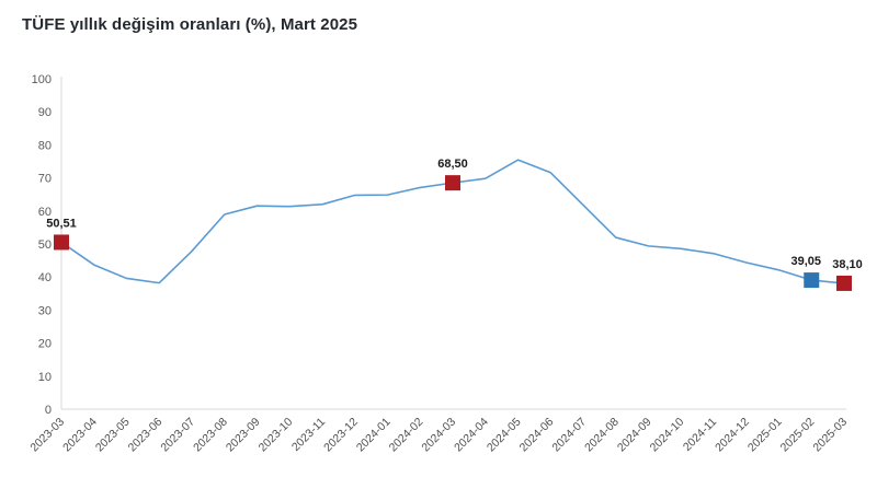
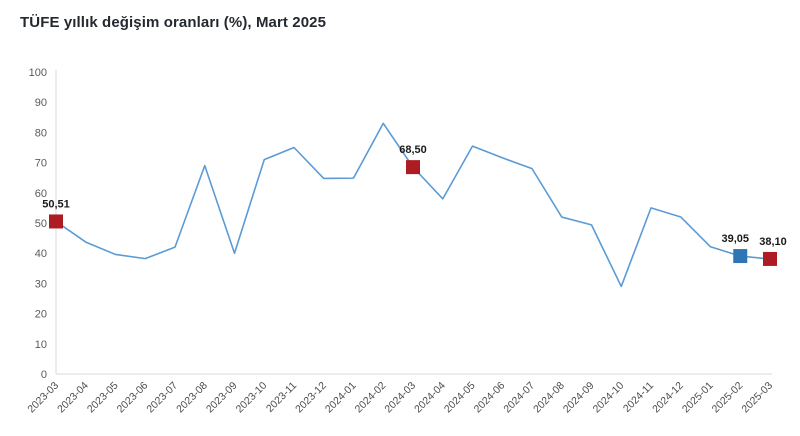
2023-07: 48 -> 42
2023-08: 59 -> 69
2023-09: 62 -> 40
2023-10: 61 -> 71
2023-11: 62 -> 75
2024-02: 67 -> 83
2024-04: 70 -> 58
2024-07: 62 -> 68
2024-10: 49 -> 29
2024-11: 47 -> 55
2024-12: 44 -> 52
